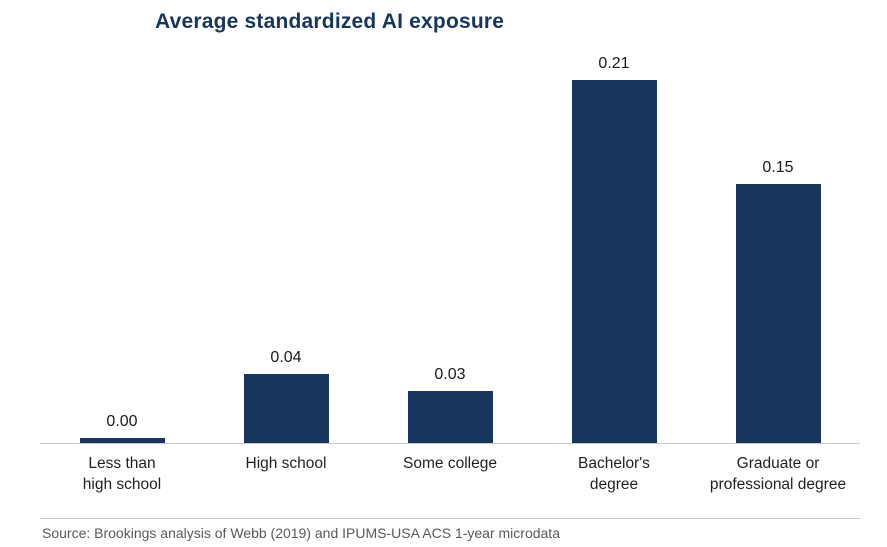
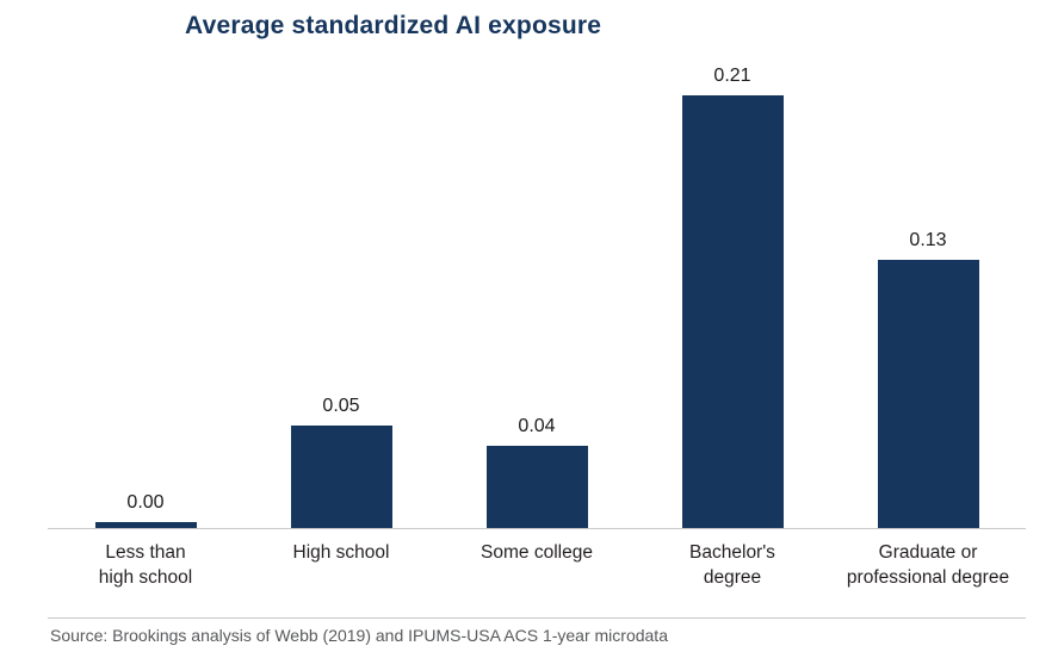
High school: 0.04 -> 0.05
Some college: 0.03 -> 0.04
Graduate or professional degree: 0.15 -> 0.13
